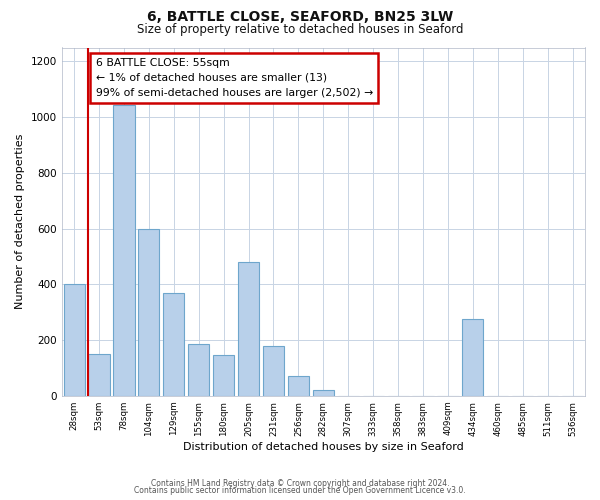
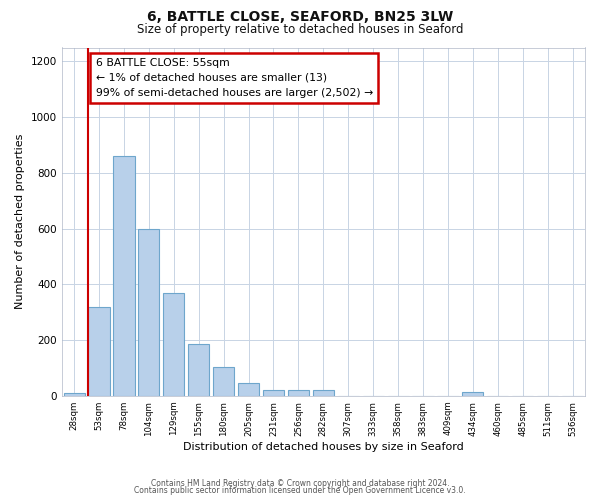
28sqm: 400 -> 10
53sqm: 150 -> 320
78sqm: 1045 -> 860
180sqm: 145 -> 105
205sqm: 480 -> 45
231sqm: 180 -> 20
256sqm: 70 -> 20
434sqm: 275 -> 12
